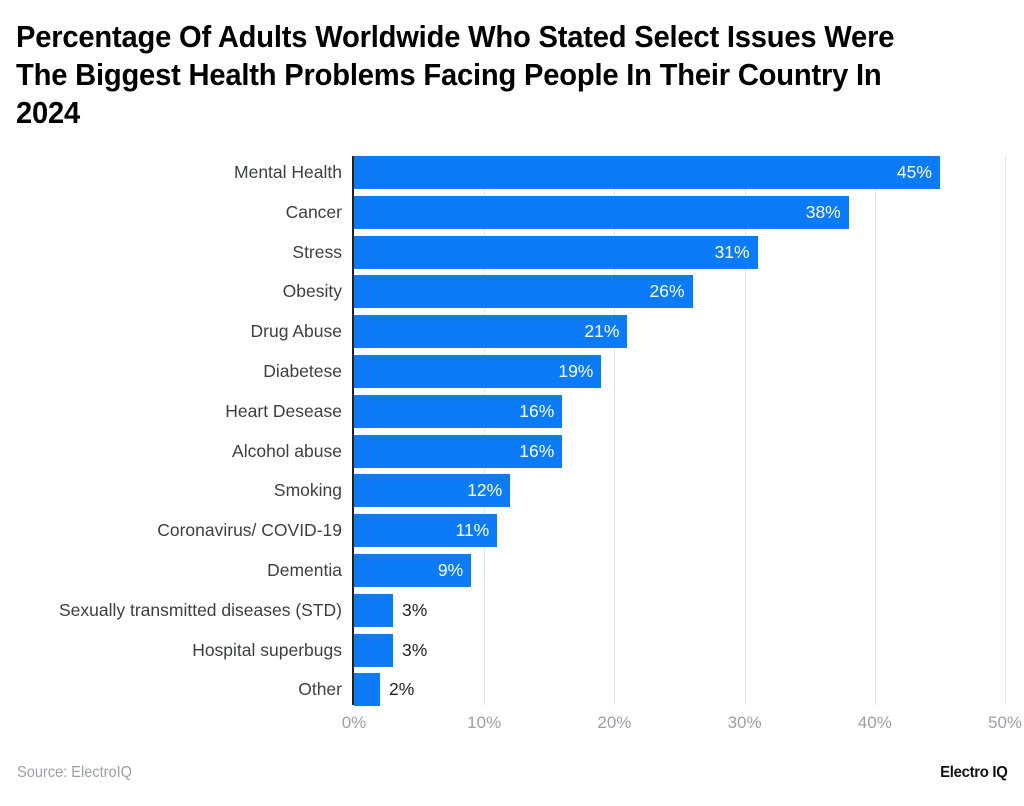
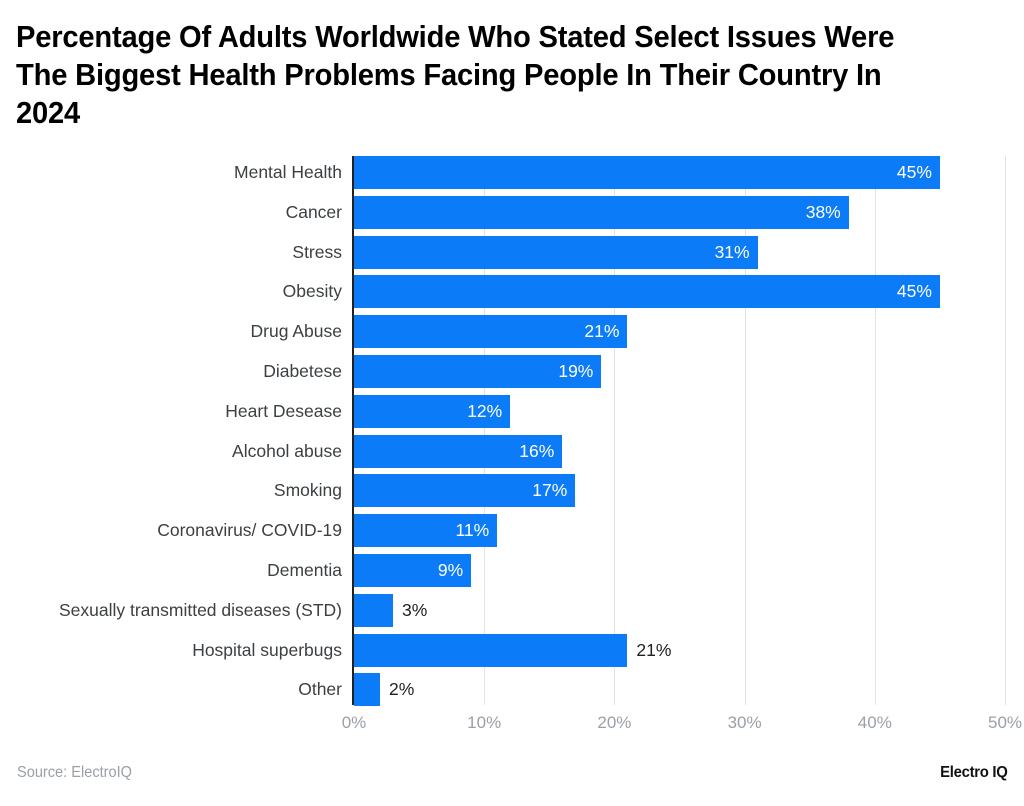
Obesity: 26% -> 45%
Heart Desease: 16% -> 12%
Smoking: 12% -> 17%
Hospital superbugs: 3% -> 21%
